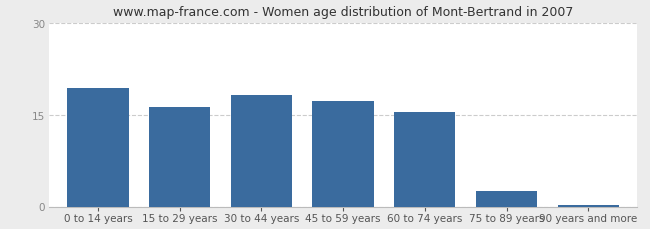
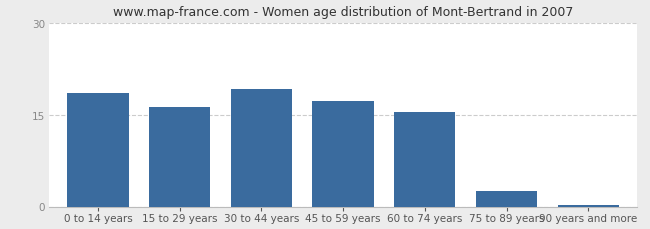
0 to 14 years: 19.4 -> 18.5
30 to 44 years: 18.2 -> 19.2
